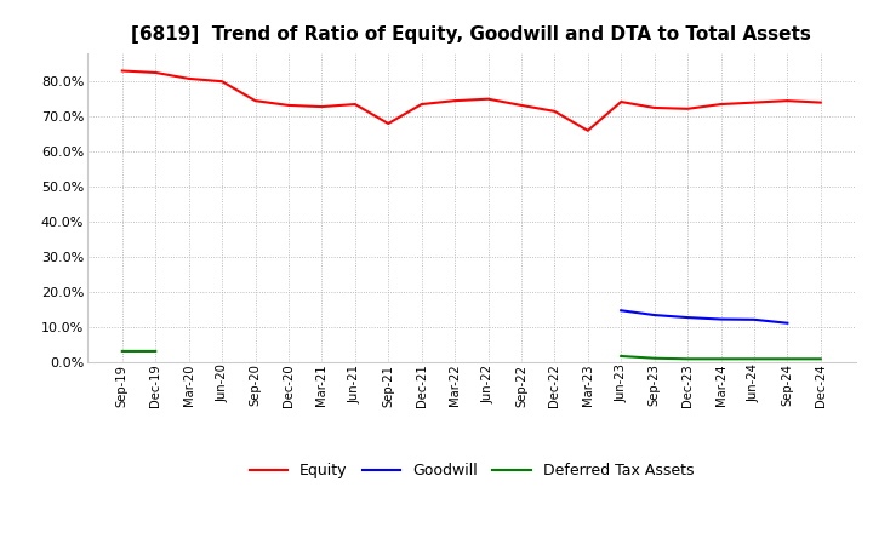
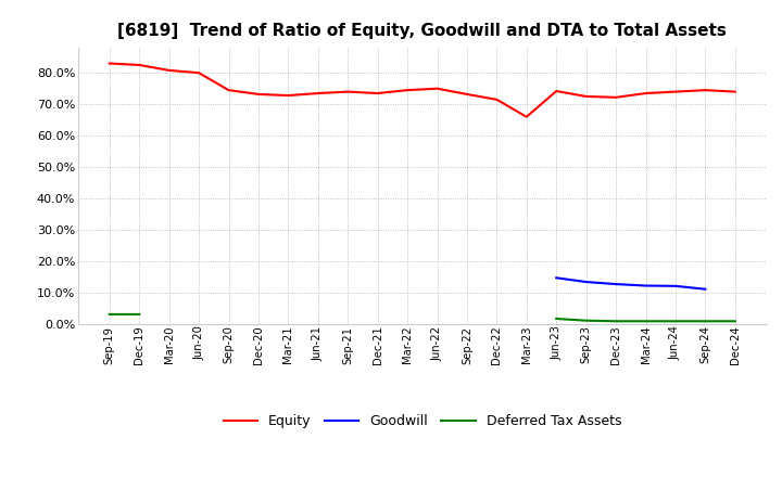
Equity/Sep-21: 68.0% -> 74.0%
